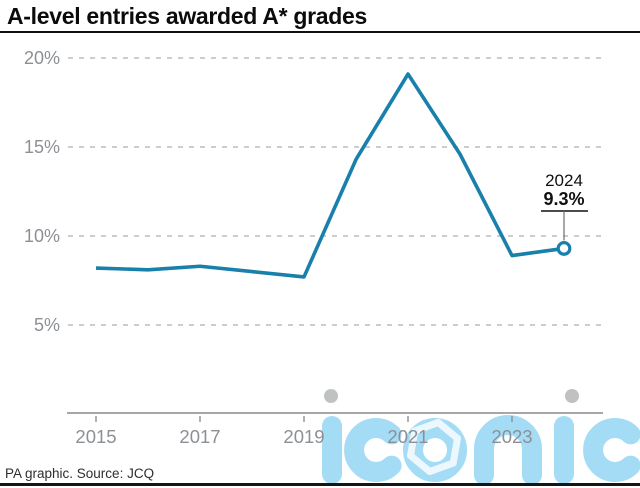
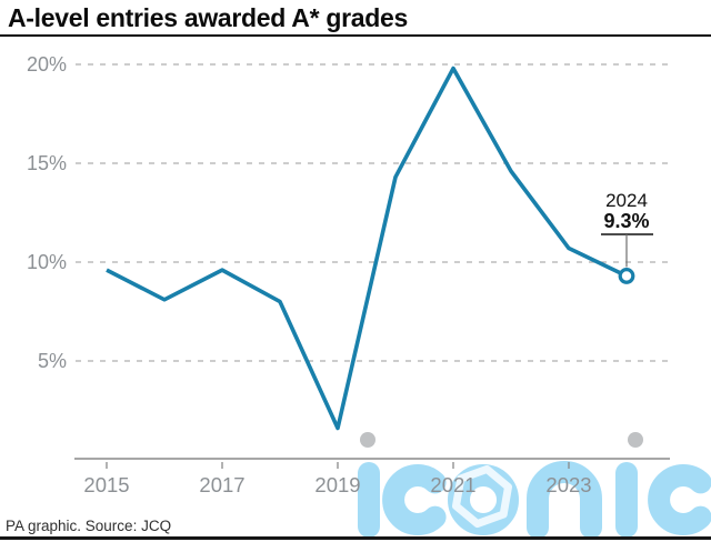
2015: 8.2% -> 9.6%
2017: 8.3% -> 9.6%
2019: 7.7% -> 1.6%
2021: 19.1% -> 19.8%
2023: 8.9% -> 10.7%
